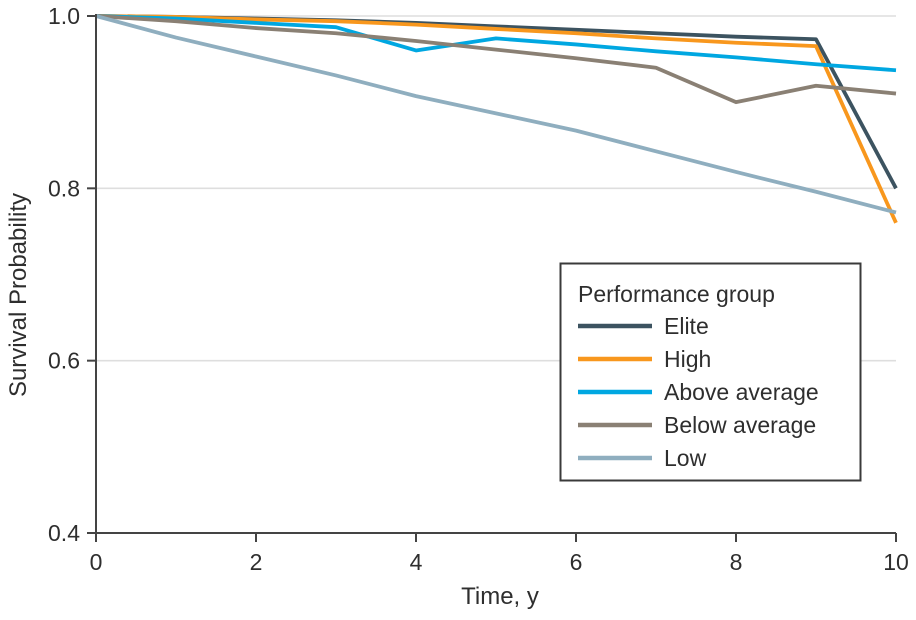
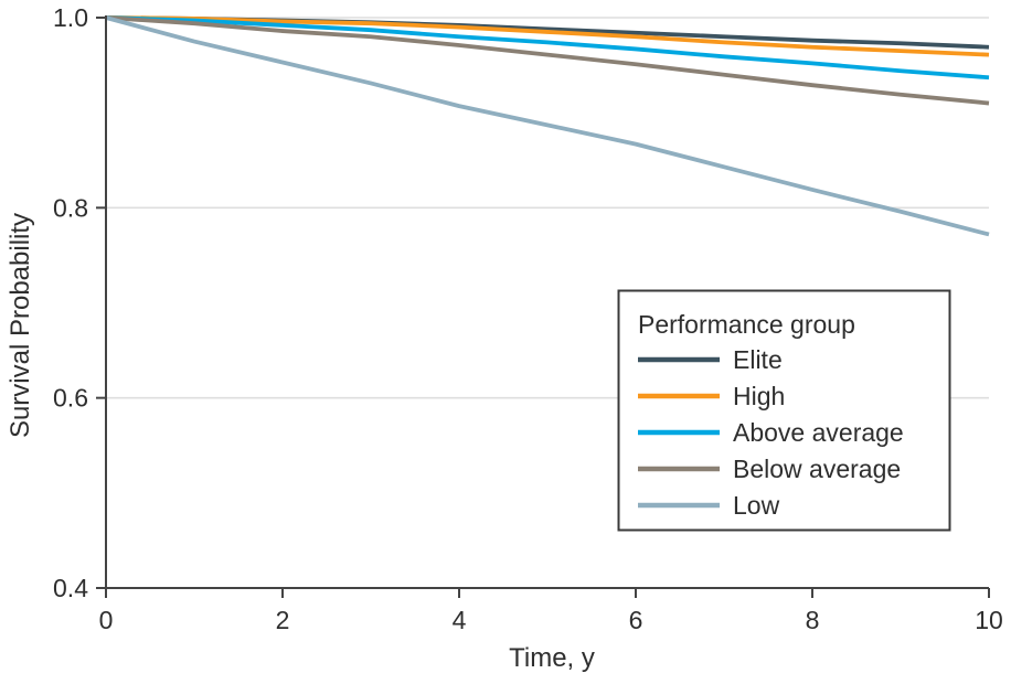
Above average/4: 0.96 -> 0.98
Below average/8: 0.90 -> 0.93
Elite/10: 0.80 -> 0.97
High/10: 0.76 -> 0.96
